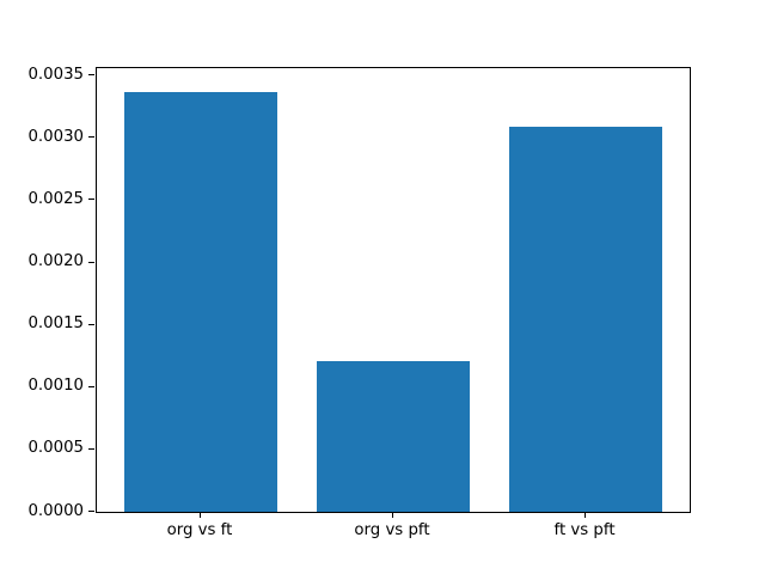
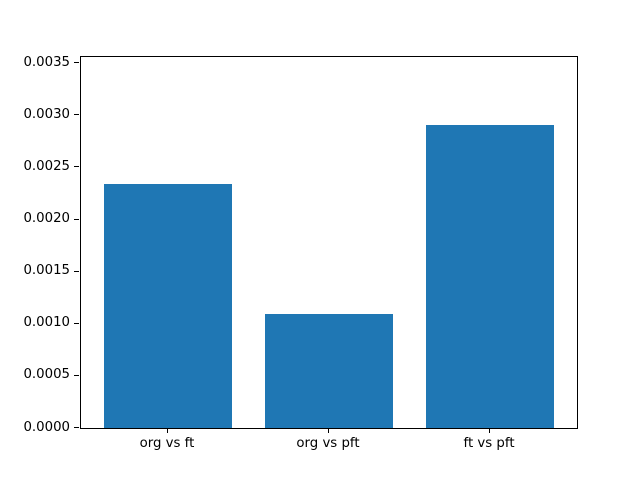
org vs ft: 0.00337 -> 0.00234
org vs pft: 0.00121 -> 0.00109
ft vs pft: 0.00309 -> 0.00291
